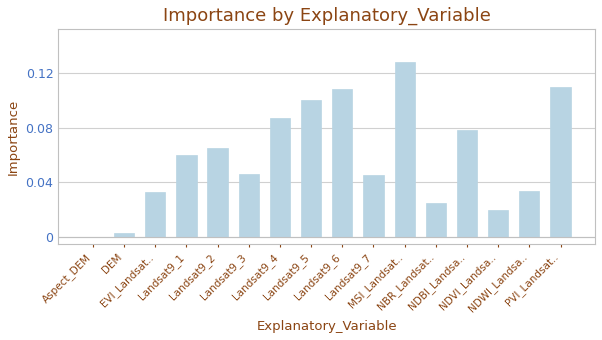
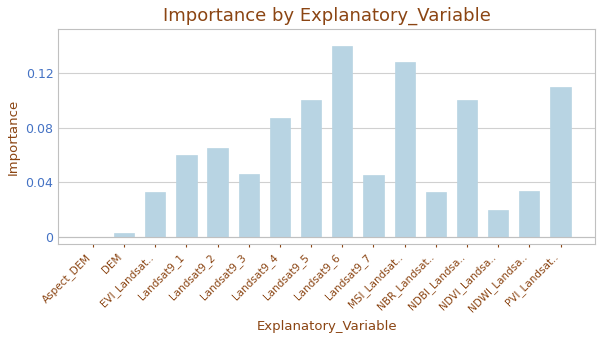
Landsat9_6: 0.108 -> 0.140
NBR_Landsat..: 0.025 -> 0.033
NDBI_Landsa..: 0.078 -> 0.100
